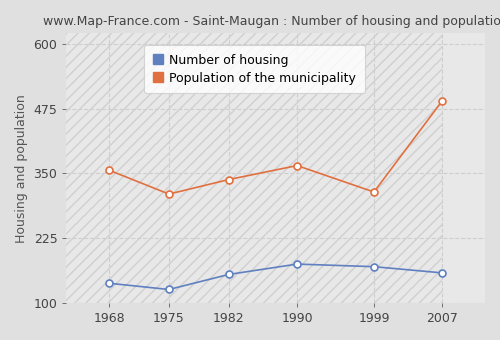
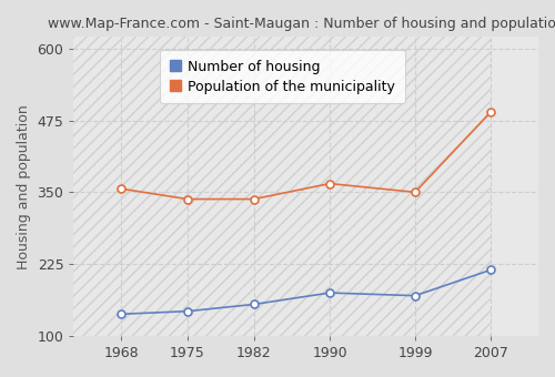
Number of housing/1975: 126 -> 143
Population of the municipality/1975: 310 -> 338
Population of the municipality/1999: 314 -> 350
Number of housing/2007: 158 -> 215
